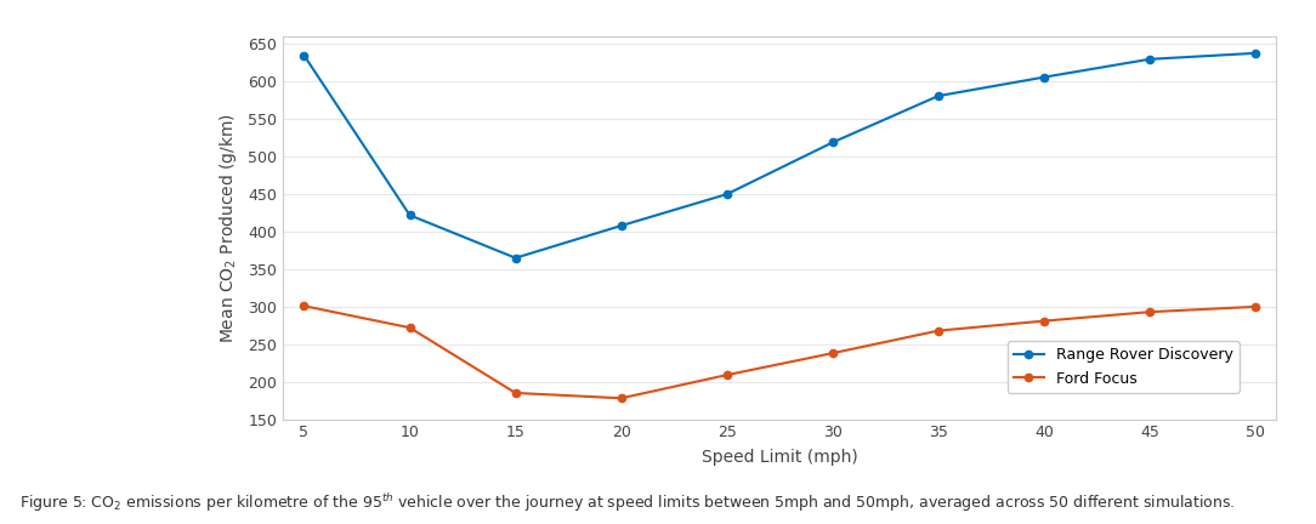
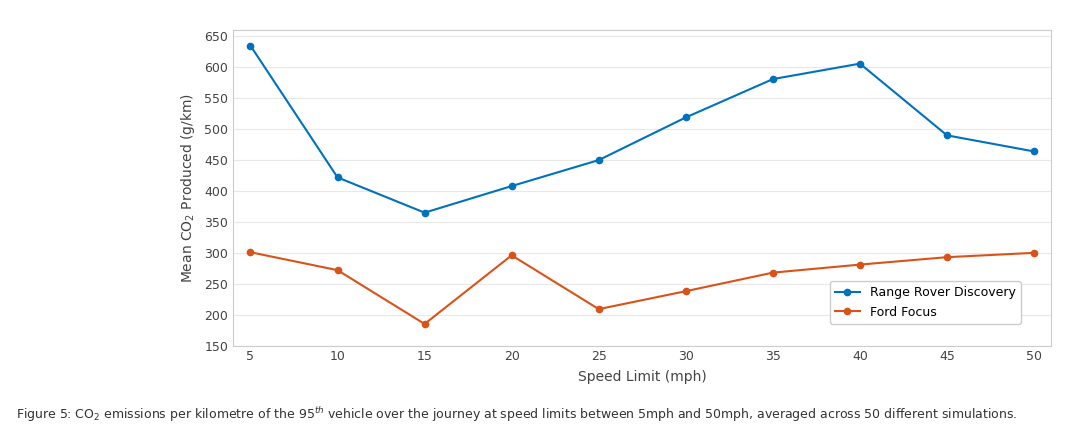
Ford Focus/20: 178 -> 296
Range Rover Discovery/45: 630 -> 490
Range Rover Discovery/50: 638 -> 464
